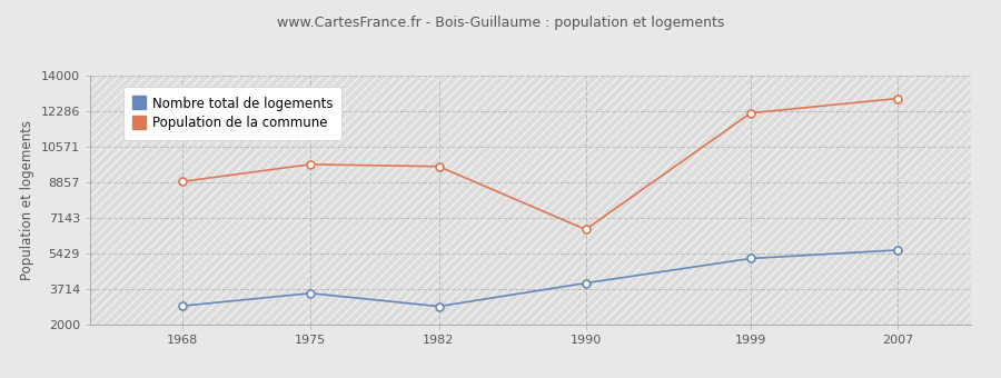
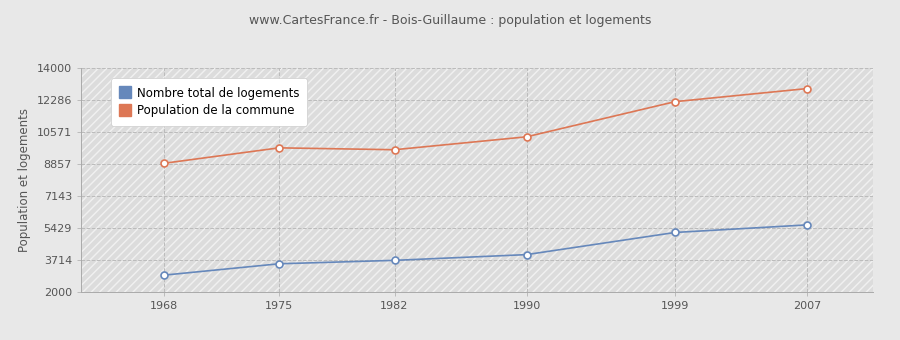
Nombre total de logements/1982: 2900 -> 3700
Population de la commune/1990: 6600 -> 10300
